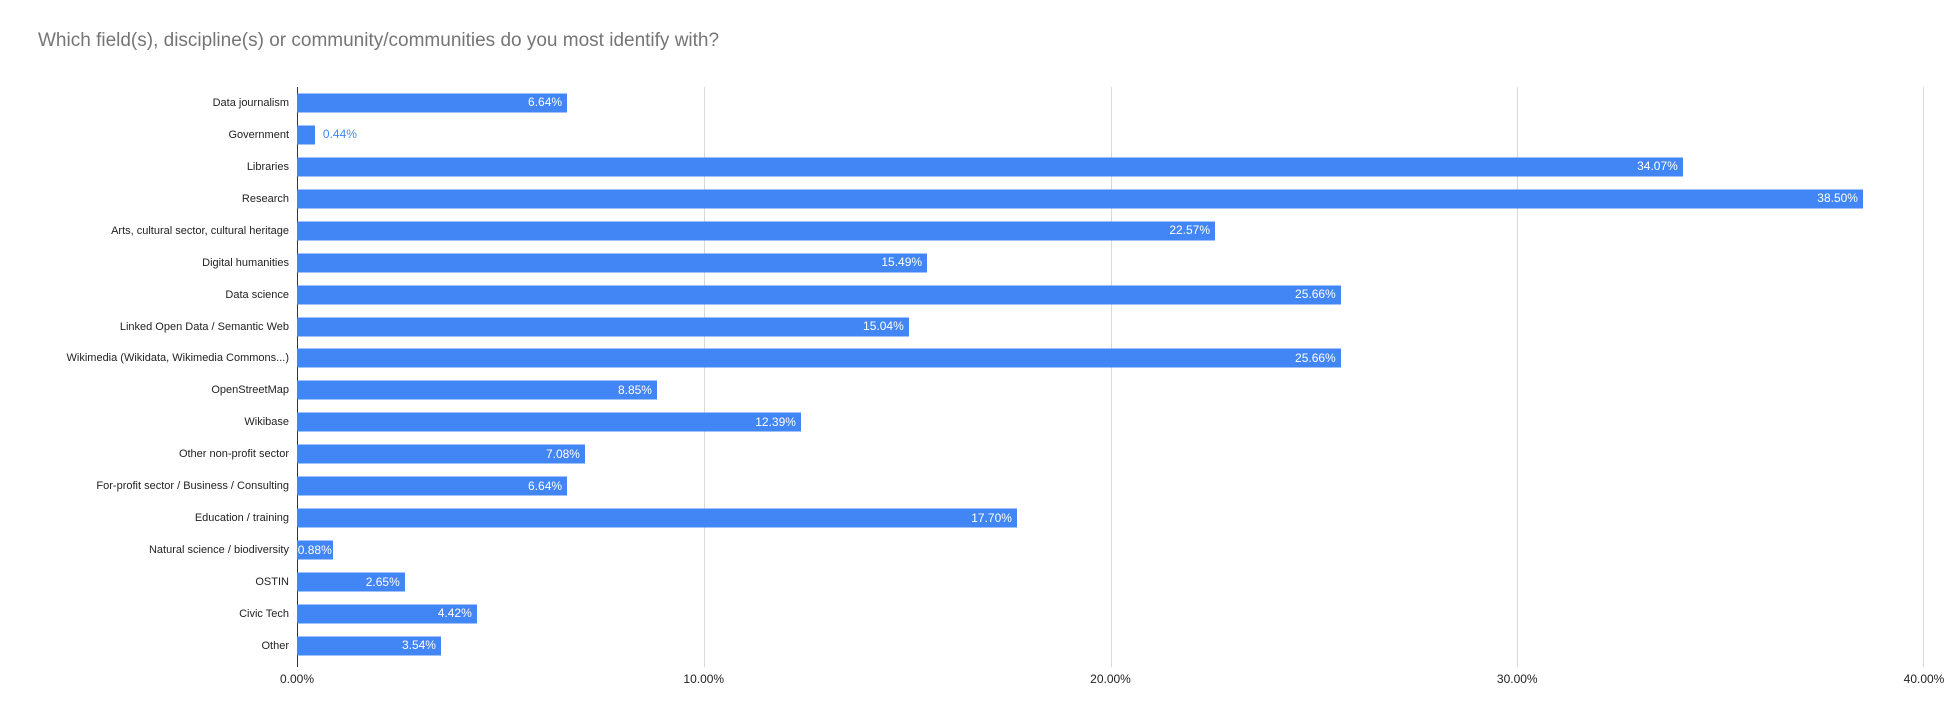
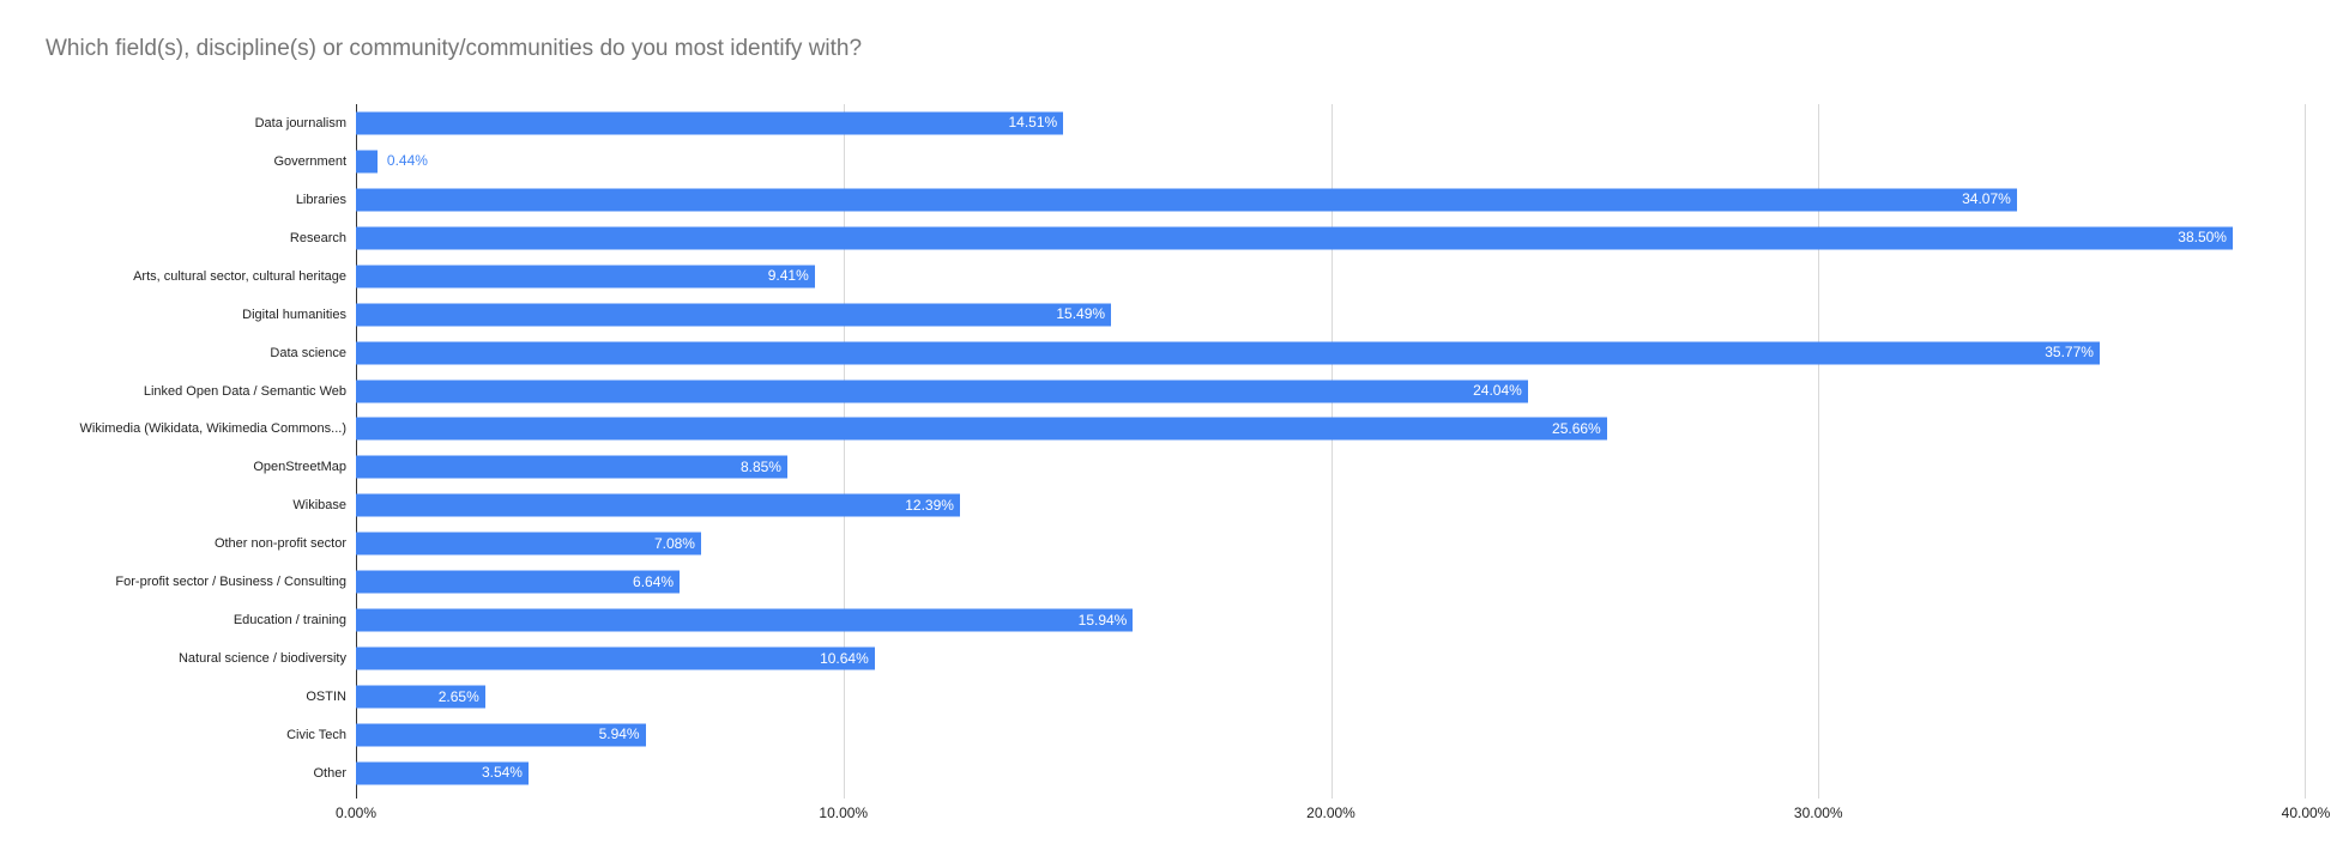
Data journalism: 6.64% -> 14.51%
Arts, cultural sector, cultural heritage: 22.57% -> 9.41%
Data science: 25.66% -> 35.77%
Linked Open Data / Semantic Web: 15.04% -> 24.04%
Education / training: 17.70% -> 15.94%
Natural science / biodiversity: 0.88% -> 10.64%
Civic Tech: 4.42% -> 5.94%
